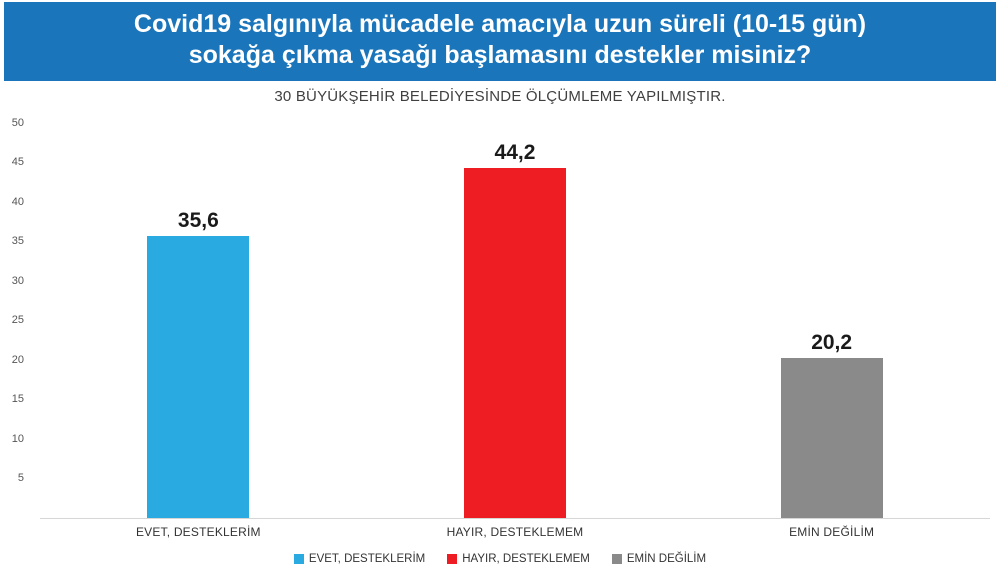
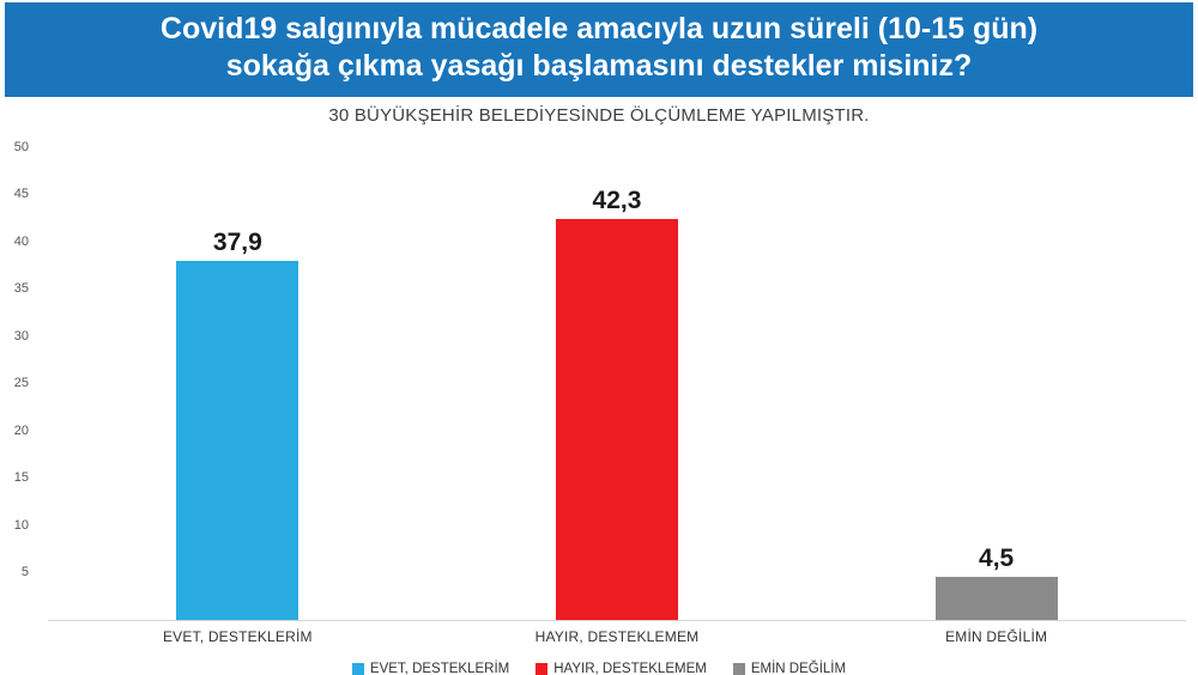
EVET, DESTEKLERİM: 35,6 -> 37,9
HAYIR, DESTEKLEMEM: 44,2 -> 42,3
EMİN DEĞİLİM: 20,2 -> 4,5
